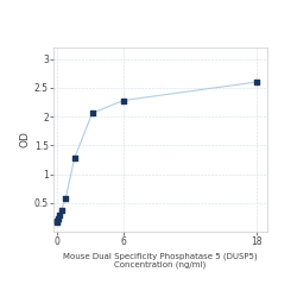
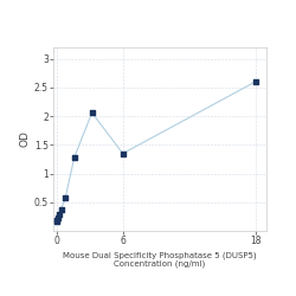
6: 2.28 -> 1.35
